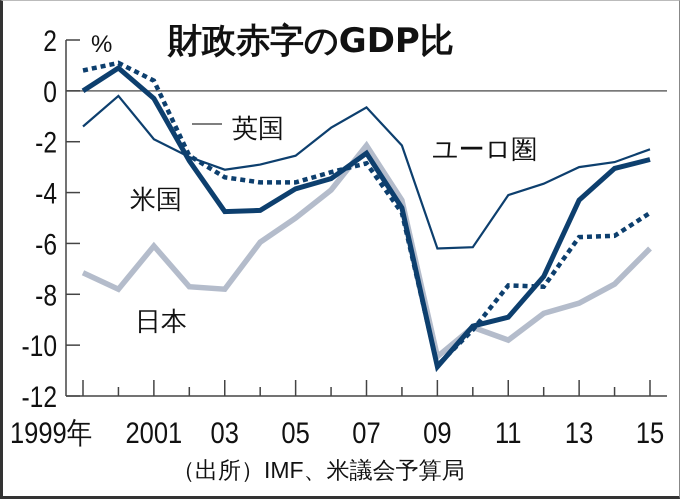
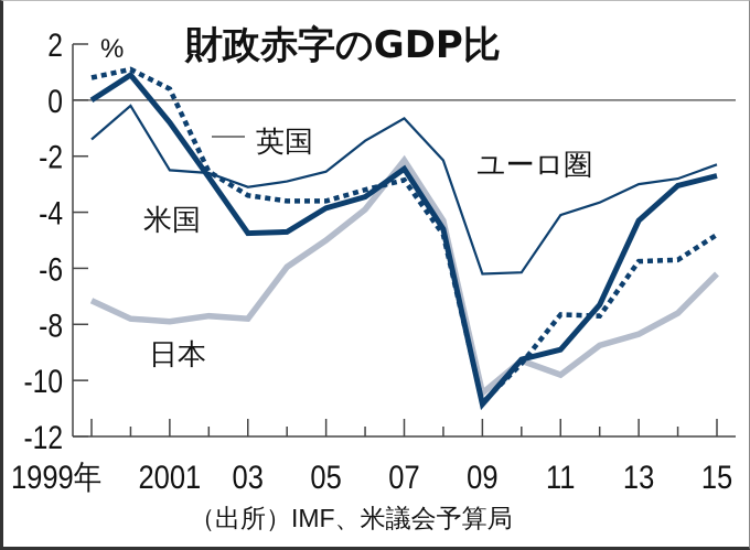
ユーロ圏/2001: -1.9 -> -2.5
米国/2001: -0.3 -> -0.8
日本/2001: -6.1 -> -7.9
